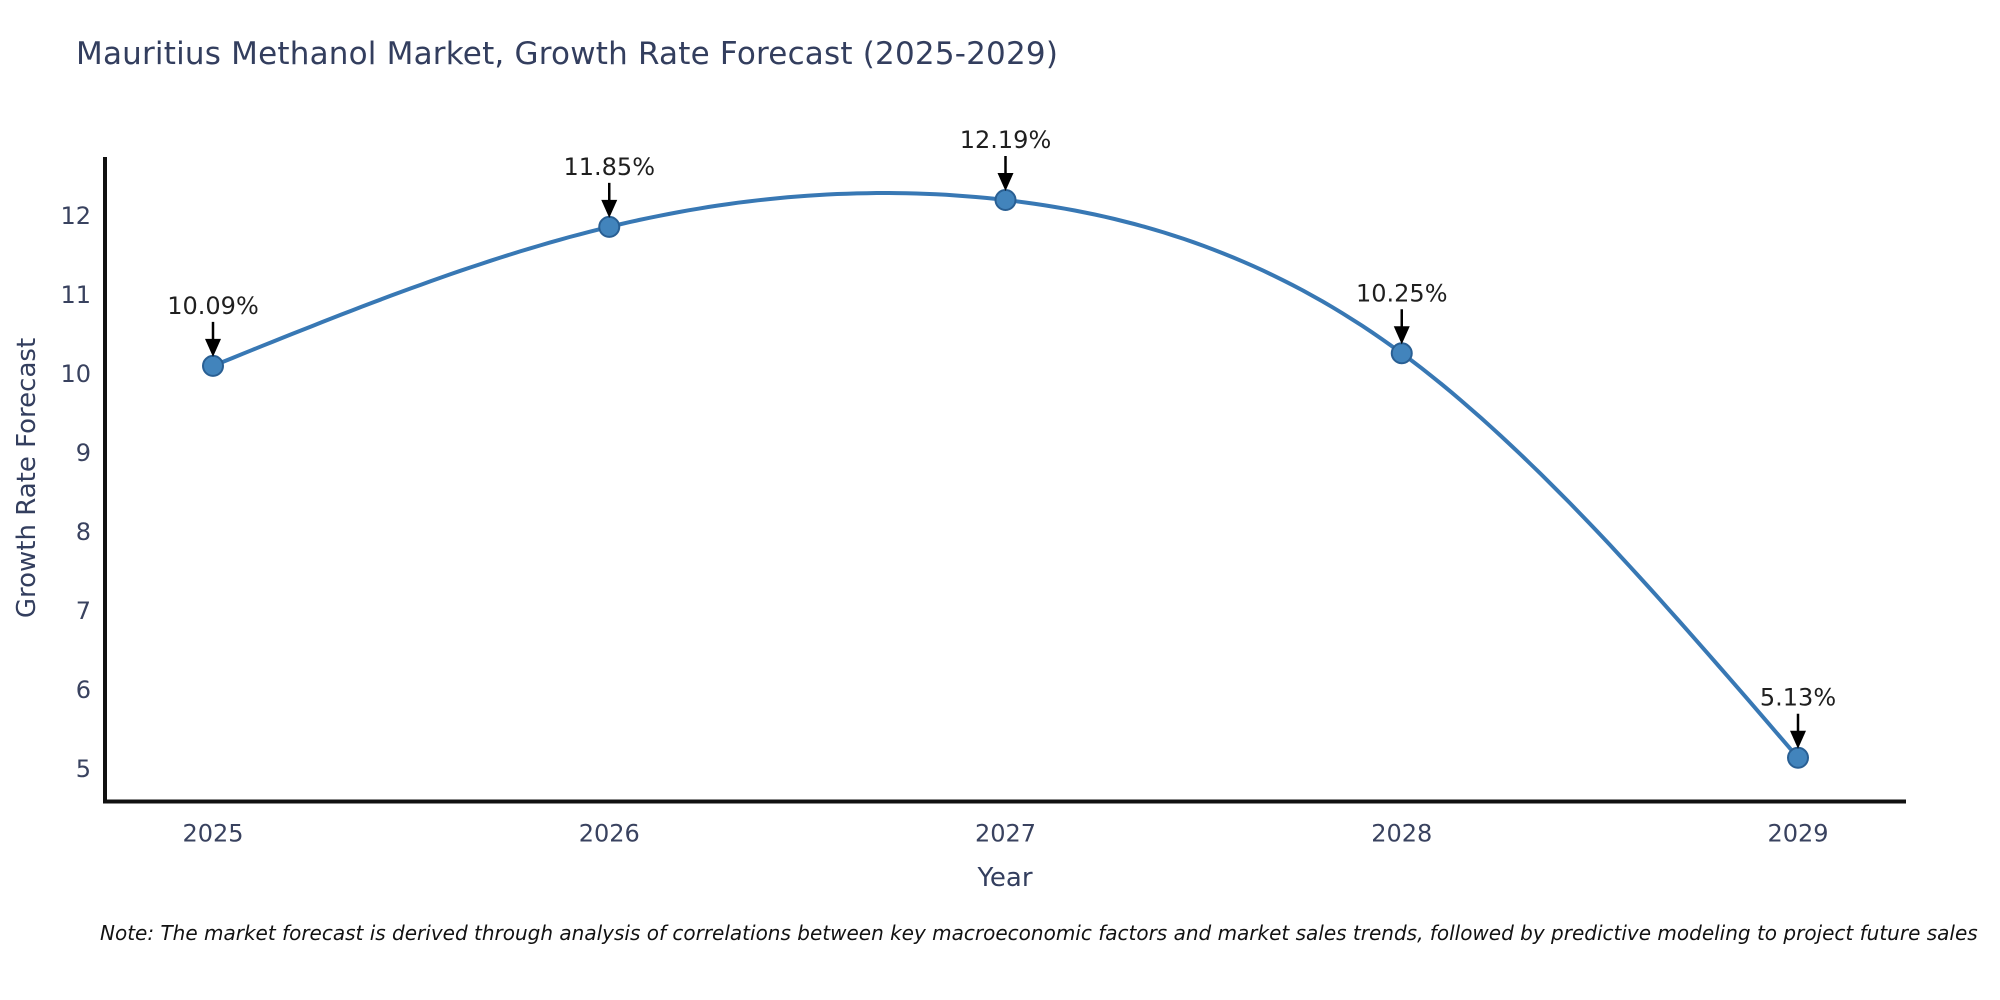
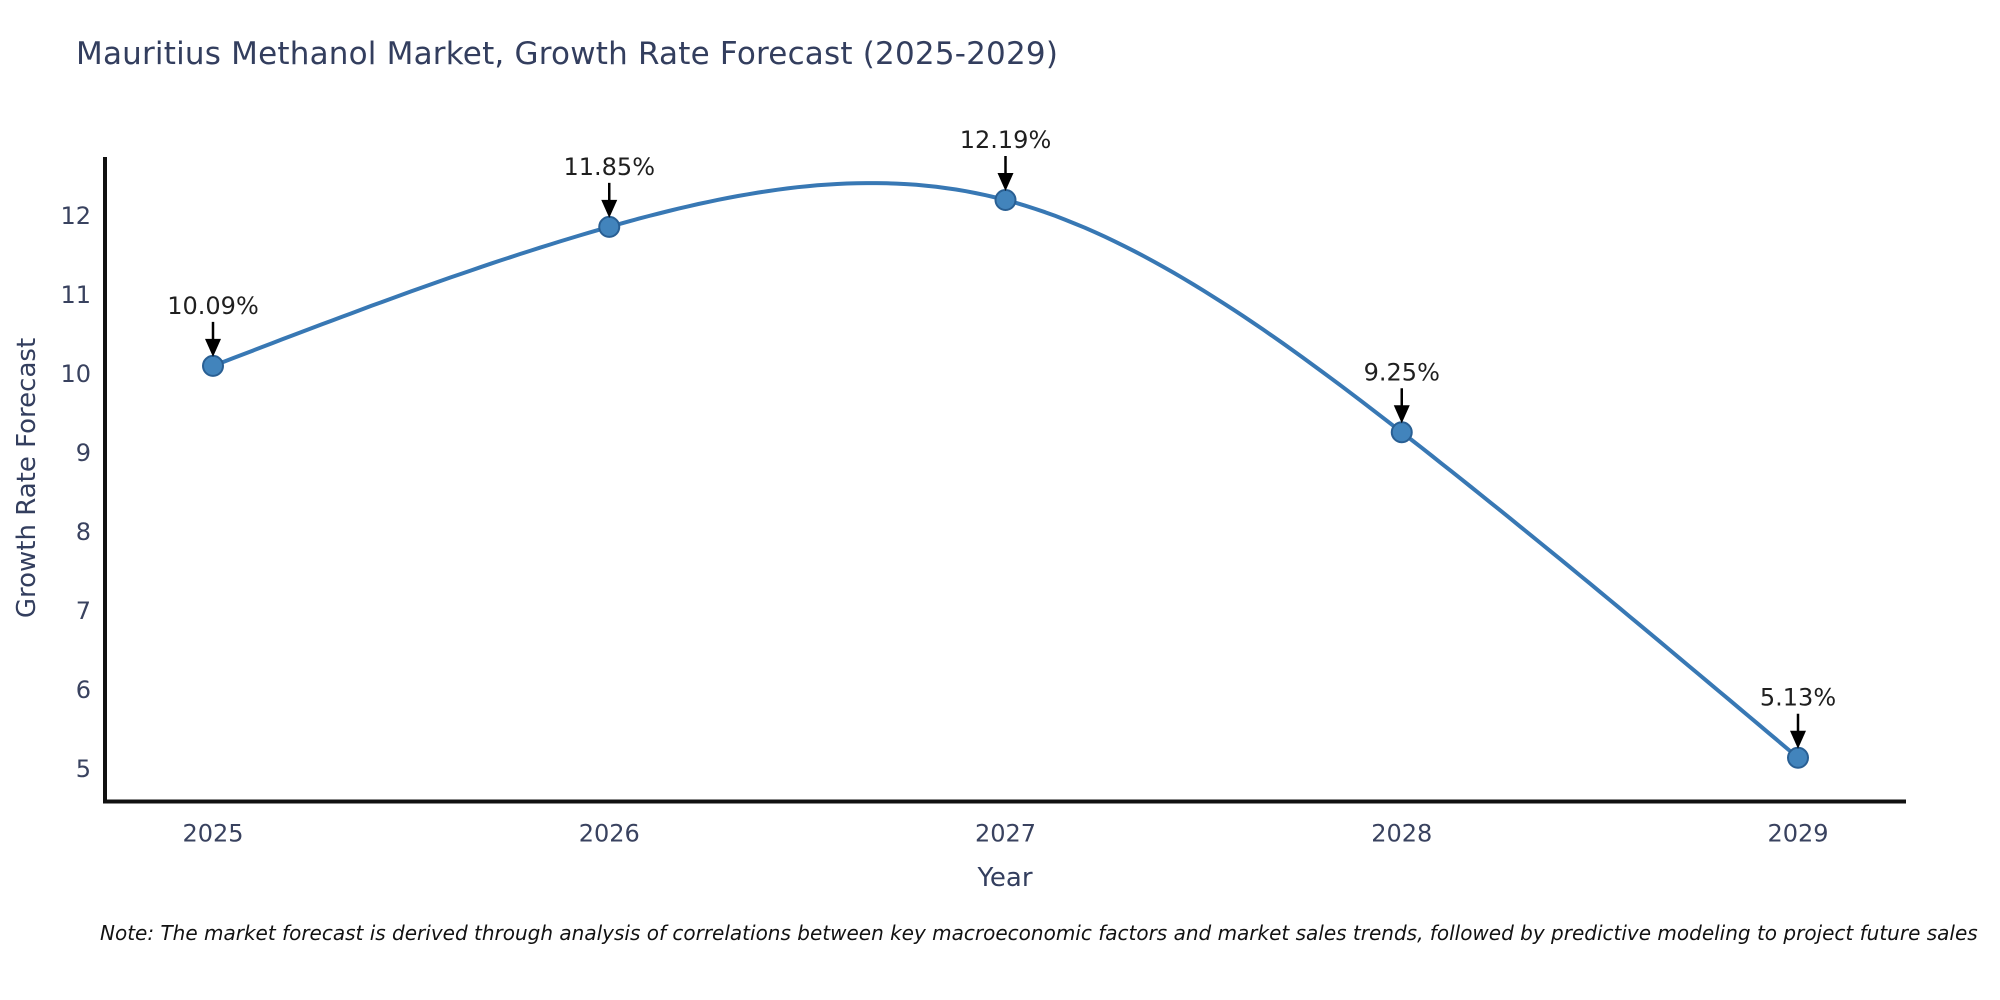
2028: 10.25% -> 9.25%
